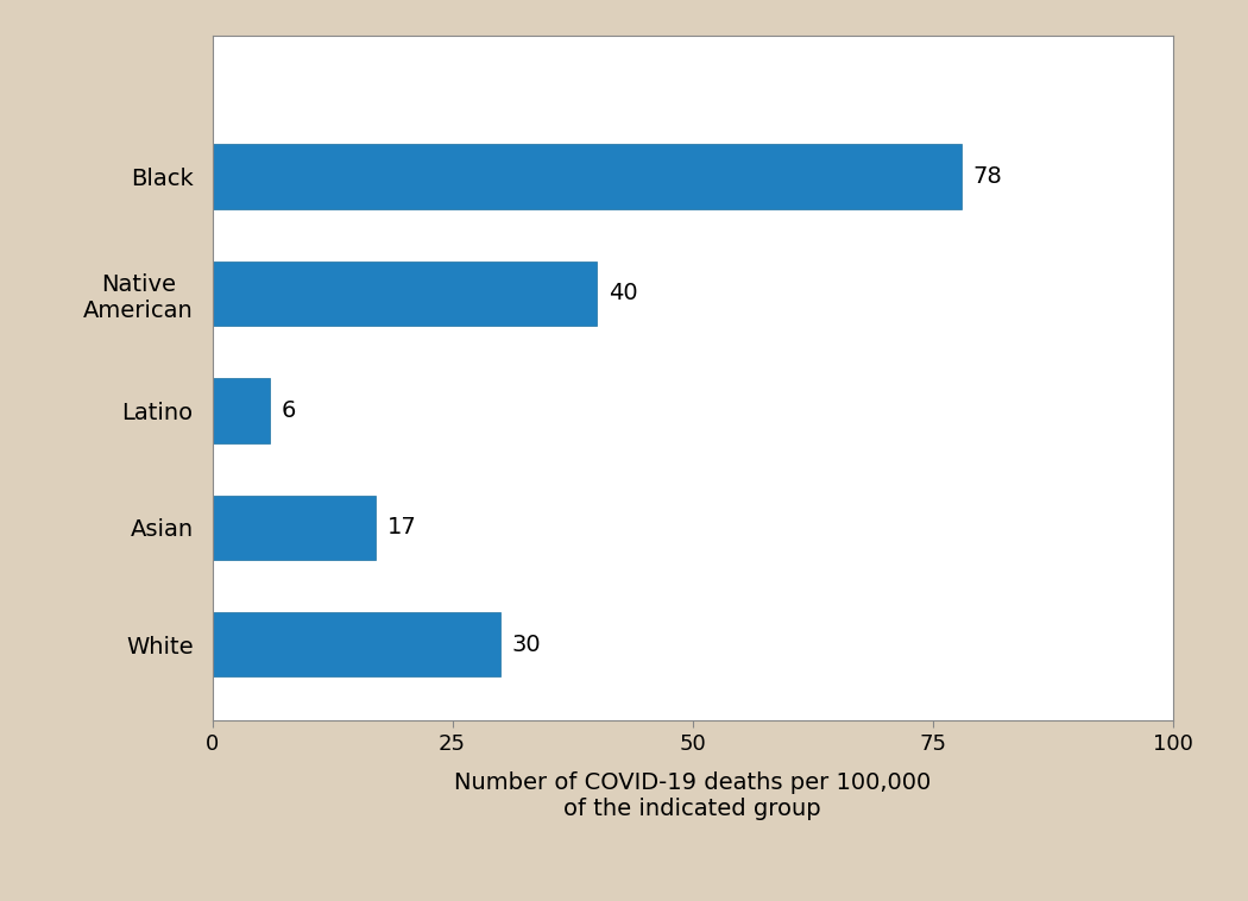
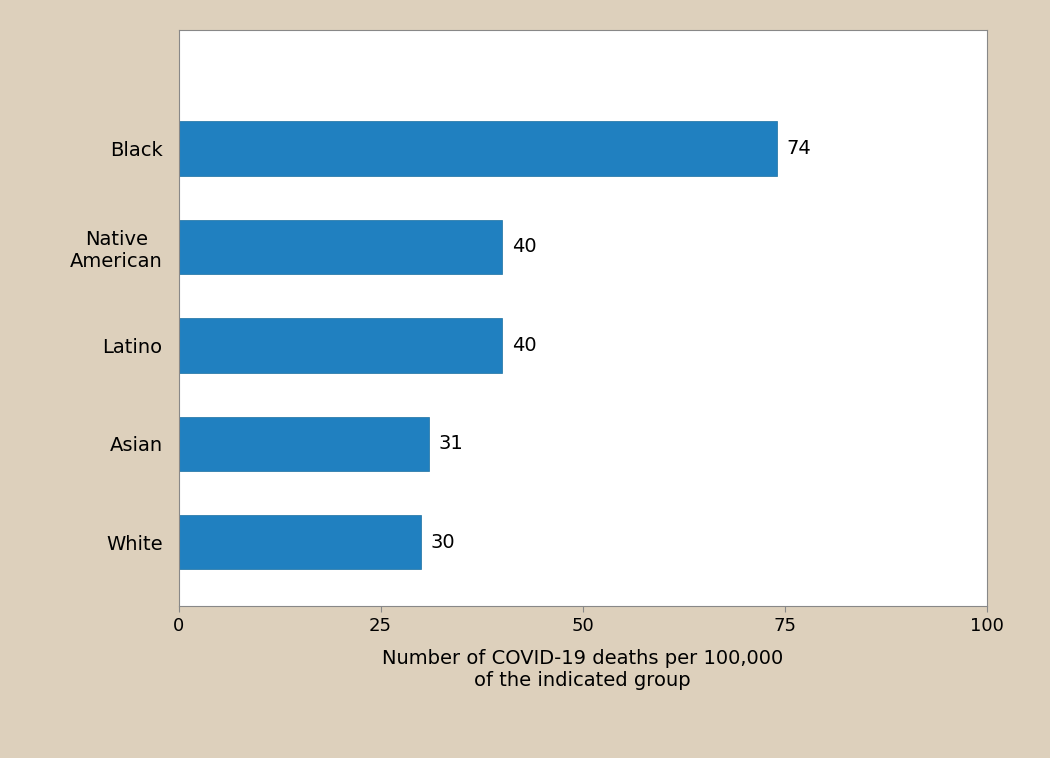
Black: 78 -> 74
Latino: 6 -> 40
Asian: 17 -> 31
